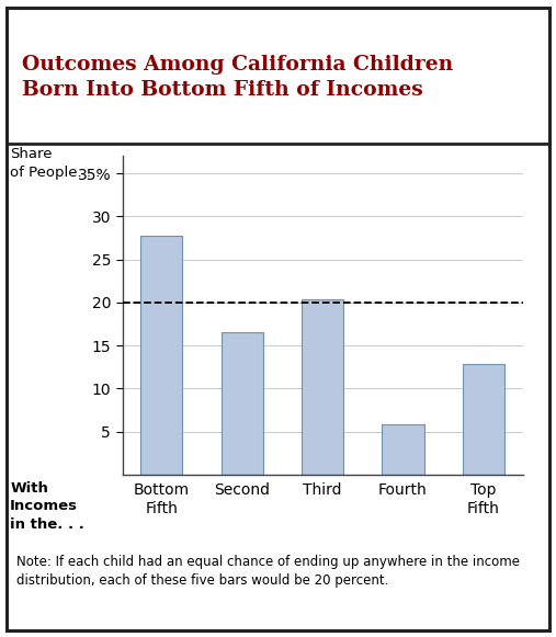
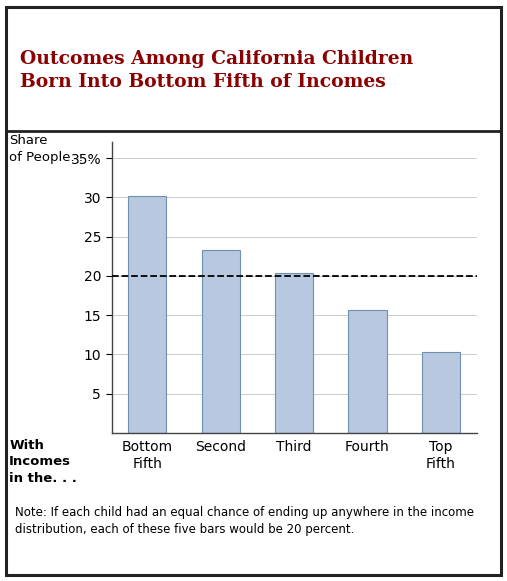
Bottom Fifth: 27.8 -> 30.2
Second: 16.6 -> 23.3
Fourth: 5.8 -> 15.6
Top Fifth: 12.8 -> 10.3
